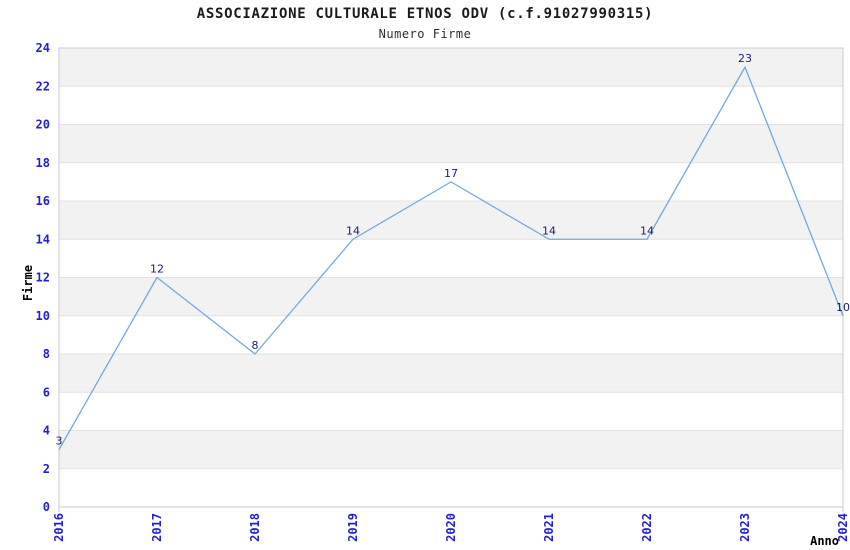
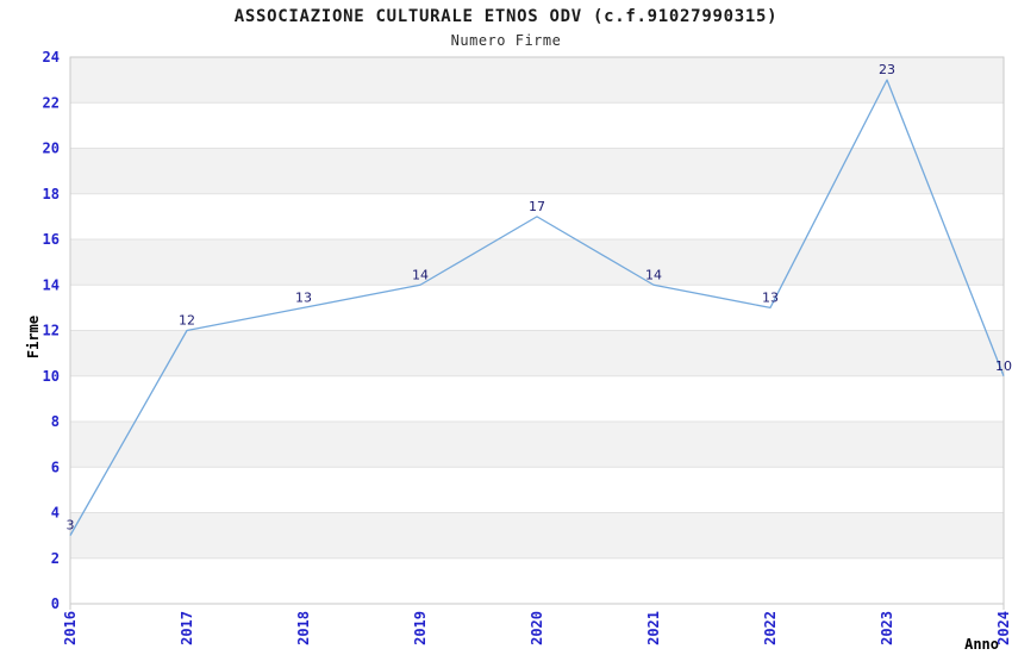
2018: 8 -> 13
2022: 14 -> 13
